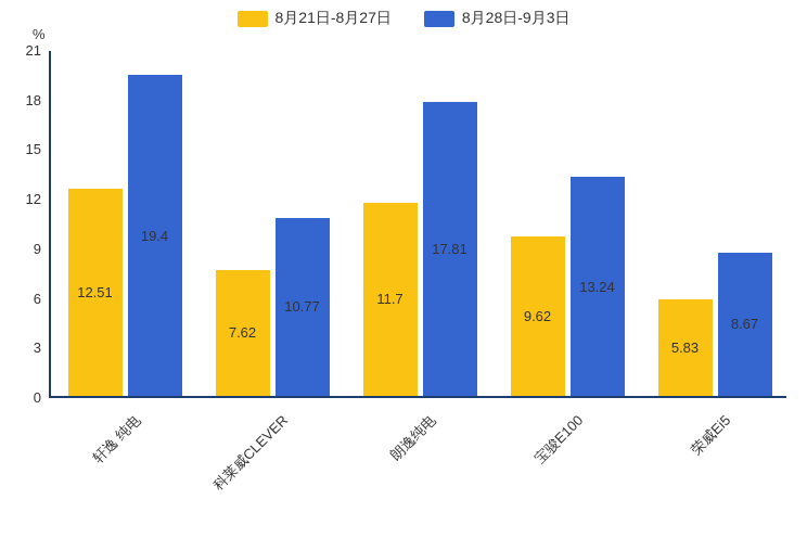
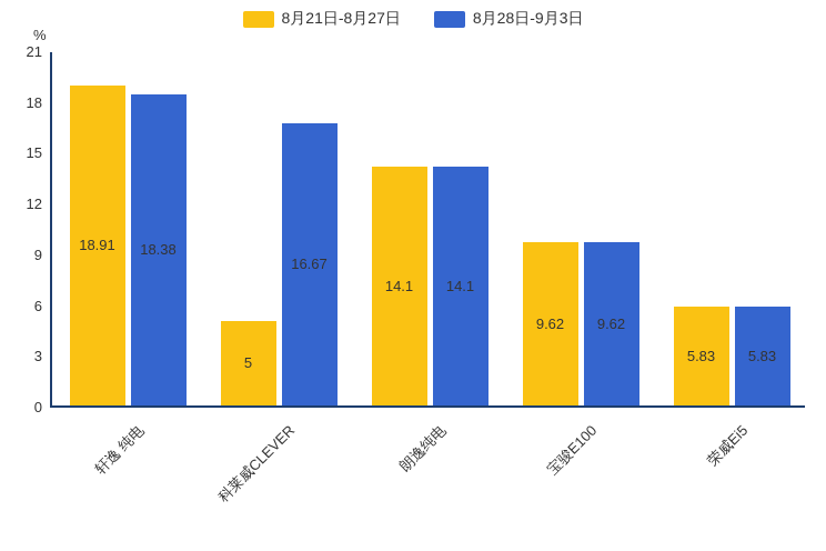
8月21日-8月27日/轩逸 纯电: 12.51 -> 18.91
8月28日-9月3日/轩逸 纯电: 19.4 -> 18.38
8月21日-8月27日/科莱威CLEVER: 7.62 -> 5
8月28日-9月3日/科莱威CLEVER: 10.77 -> 16.67
8月21日-8月27日/朗逸纯电: 11.7 -> 14.1
8月28日-9月3日/朗逸纯电: 17.81 -> 14.1
8月28日-9月3日/宝骏E100: 13.24 -> 9.62
8月28日-9月3日/荣威Ei5: 8.67 -> 5.83
